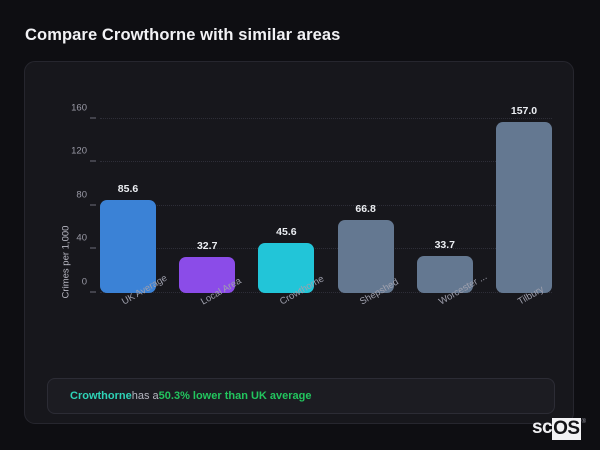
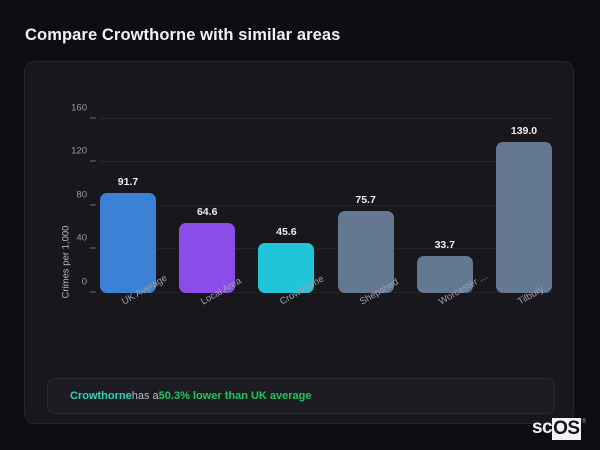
UK Average: 85.6 -> 91.7
Local Area: 32.7 -> 64.6
Shepshed: 66.8 -> 75.7
Tilbury: 157.0 -> 139.0
